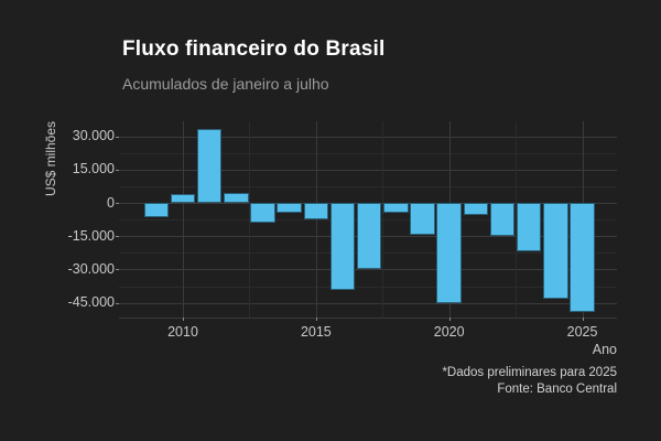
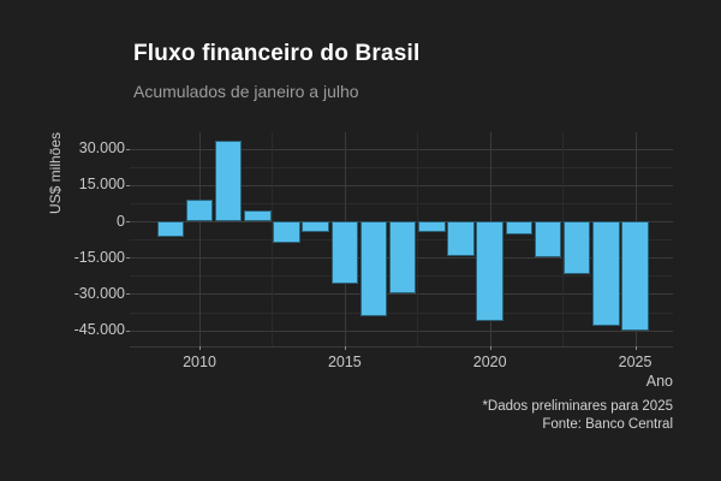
2010: 4000 -> 9000
2015: -8000 -> -26000
2020: -45000 -> -41000
2025: -49000 -> -45000
